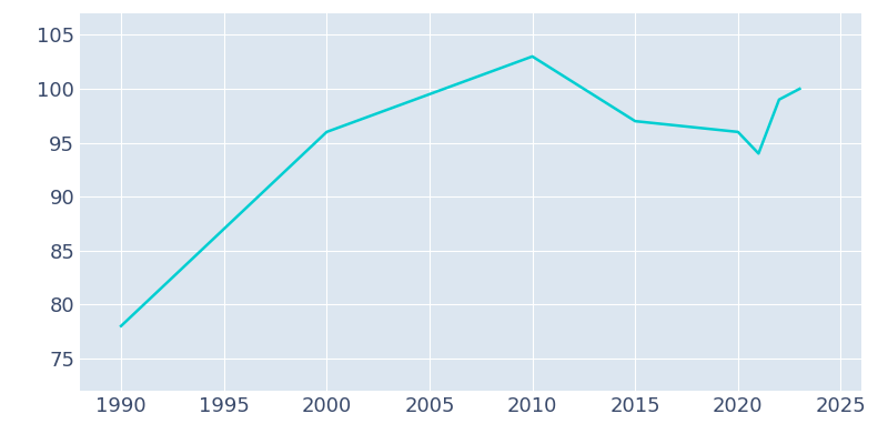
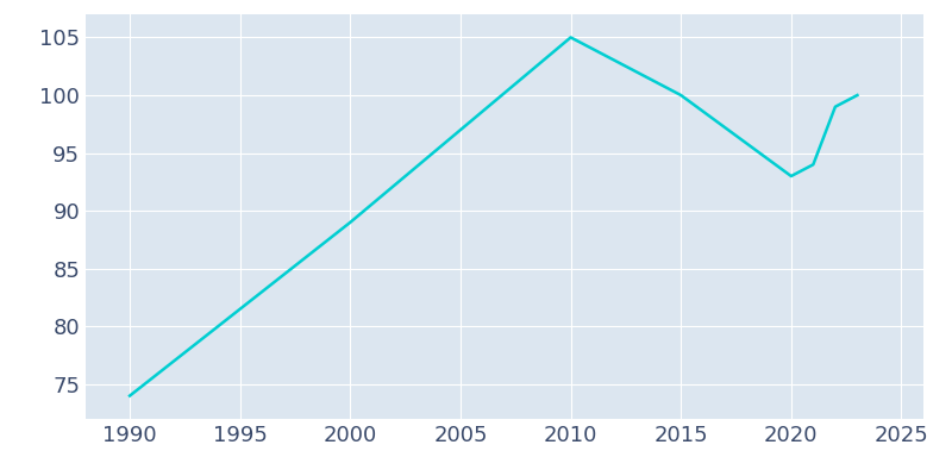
1990: 78 -> 74
2000: 96 -> 89
2010: 103 -> 105
2015: 97 -> 100
2020: 96 -> 93
